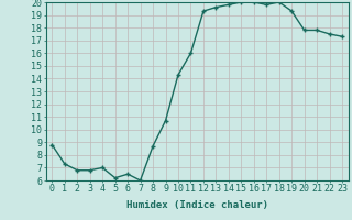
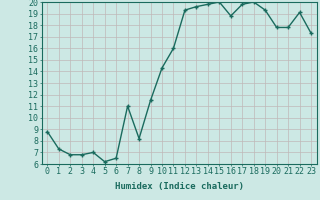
7: 6.0 -> 11.0
8: 8.7 -> 8.2
9: 10.7 -> 11.5
16: 20.0 -> 18.8
22: 17.5 -> 19.1
